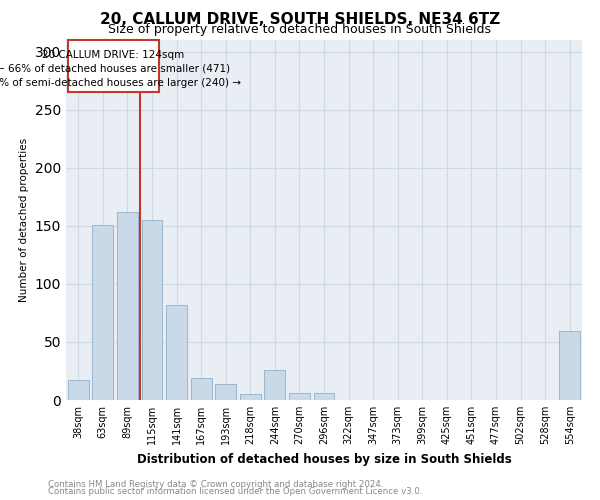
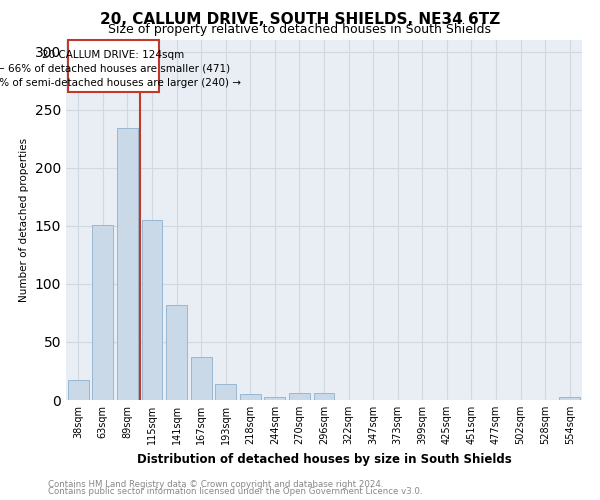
89sqm: 162 -> 234
167sqm: 19 -> 37
244sqm: 26 -> 3
554sqm: 59 -> 3
